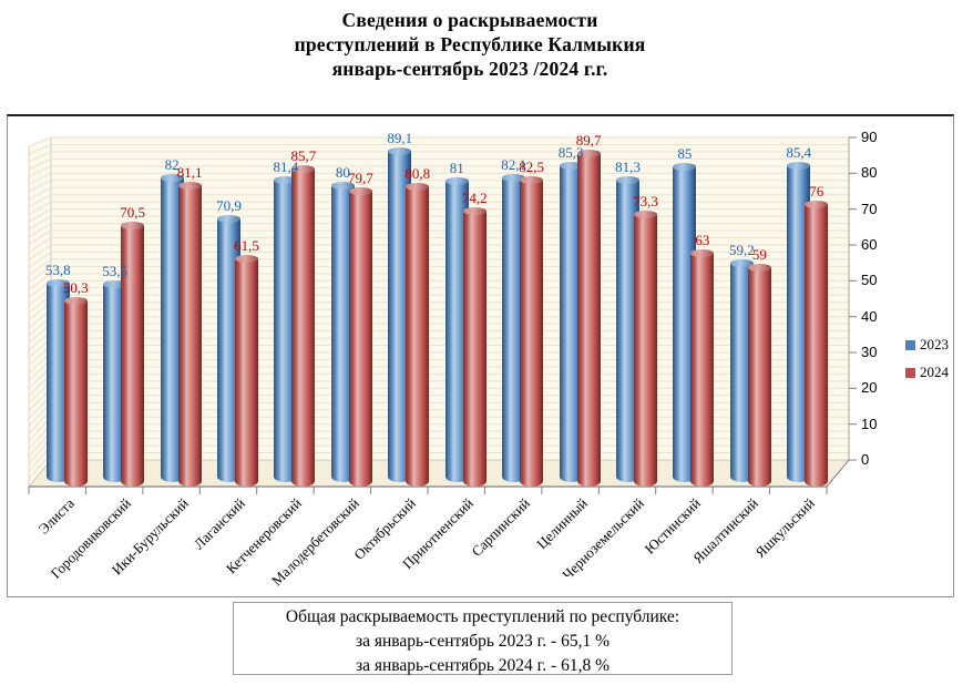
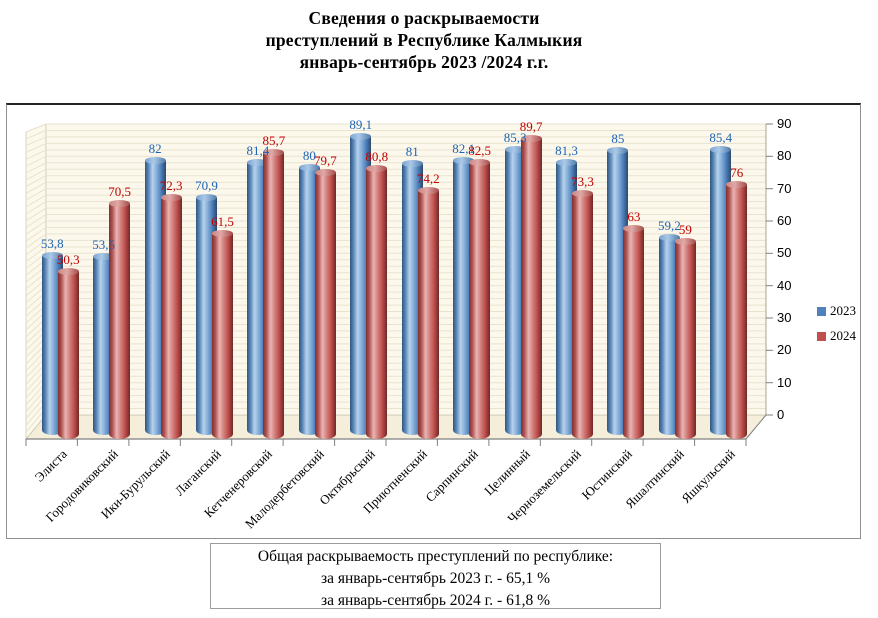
2024/Ики-Бурульский: 81,1 -> 72,3
